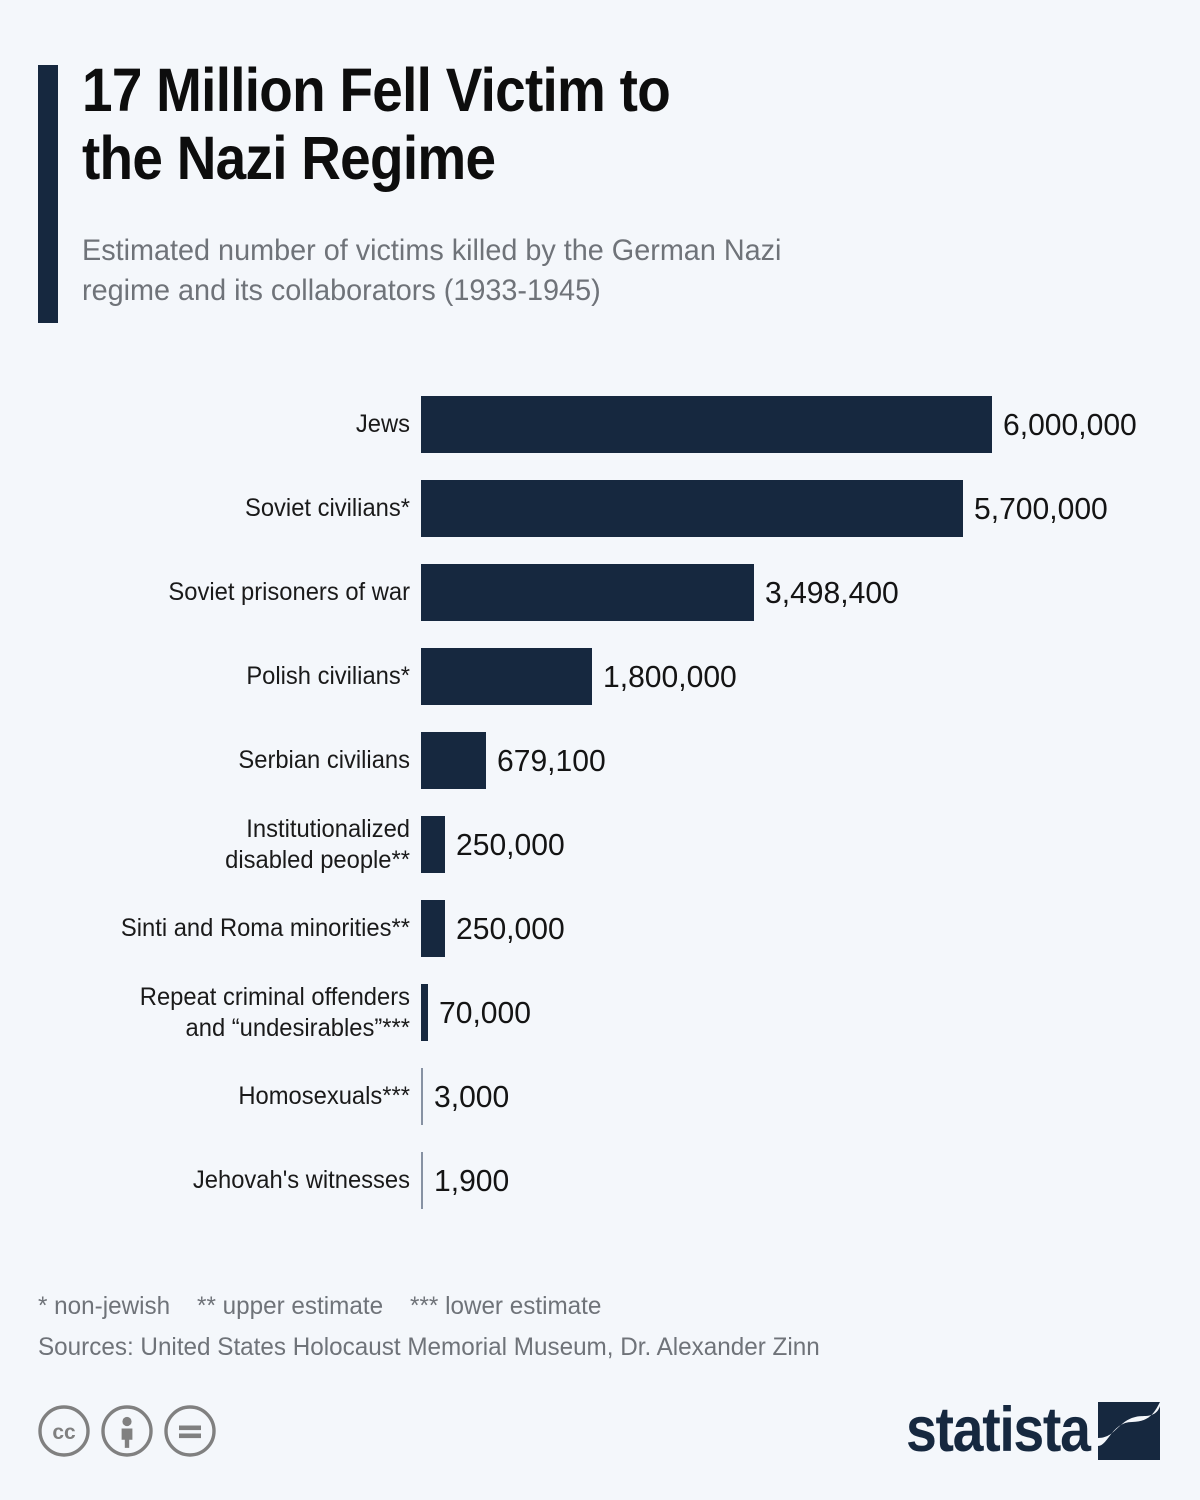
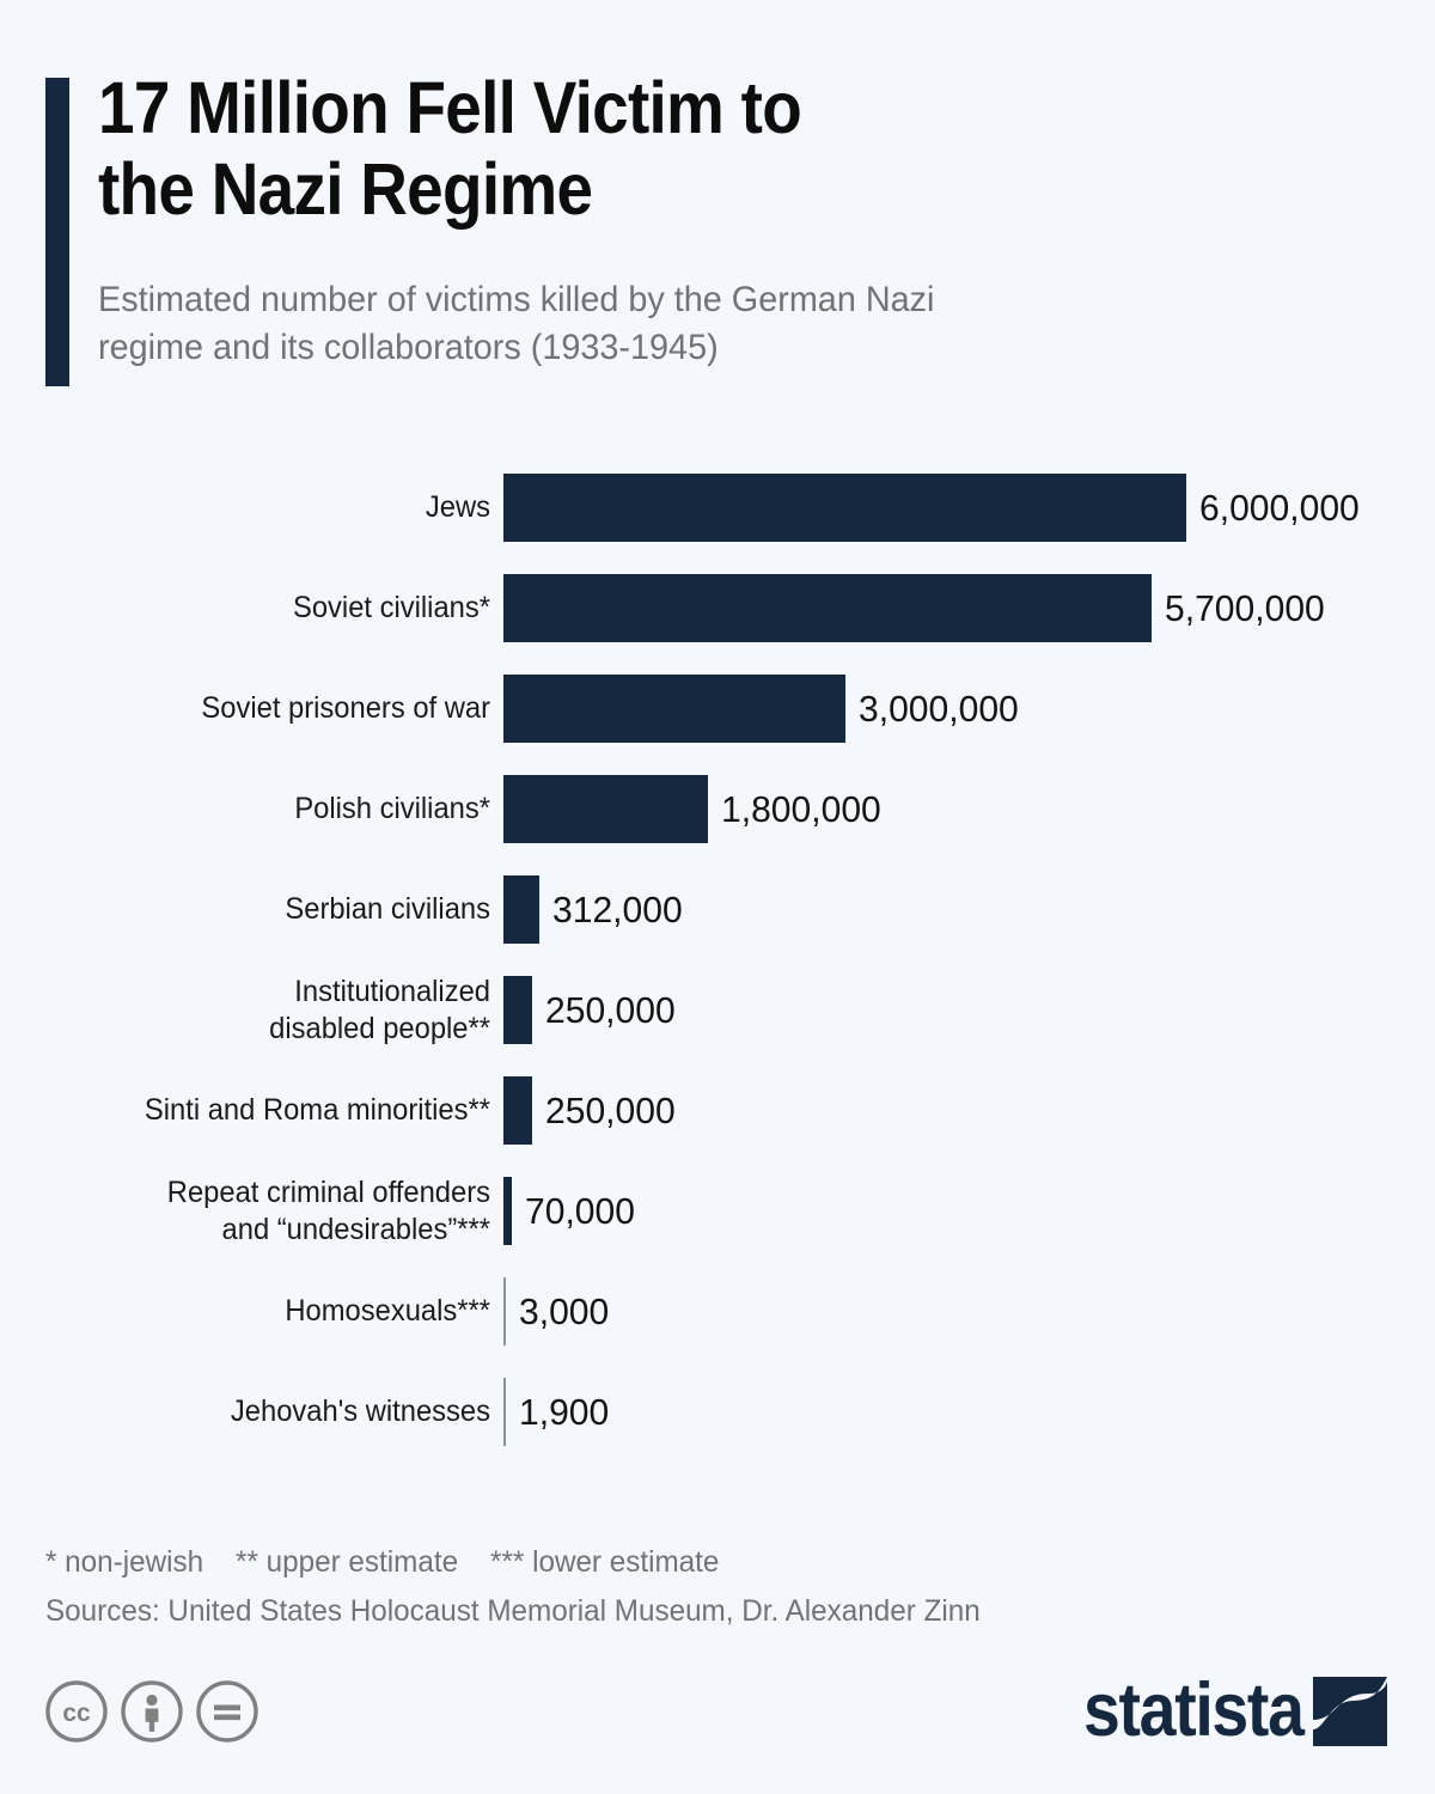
Soviet prisoners of war: 3,498,400 -> 3,000,000
Serbian civilians: 679,100 -> 312,000
